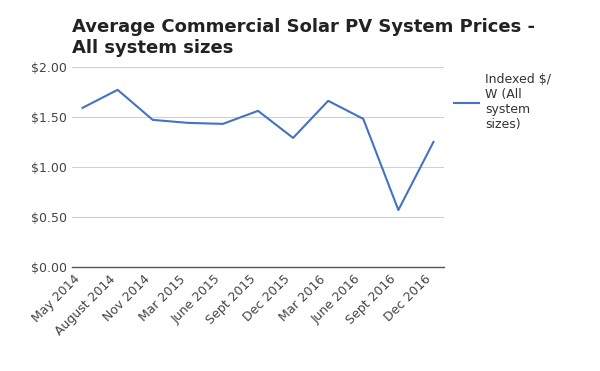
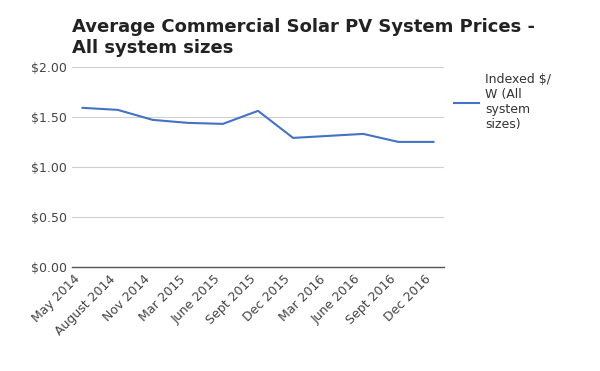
August 2014: $1.77 -> $1.57
Mar 2016: $1.66 -> $1.31
June 2016: $1.48 -> $1.33
Sept 2016: $0.57 -> $1.25
